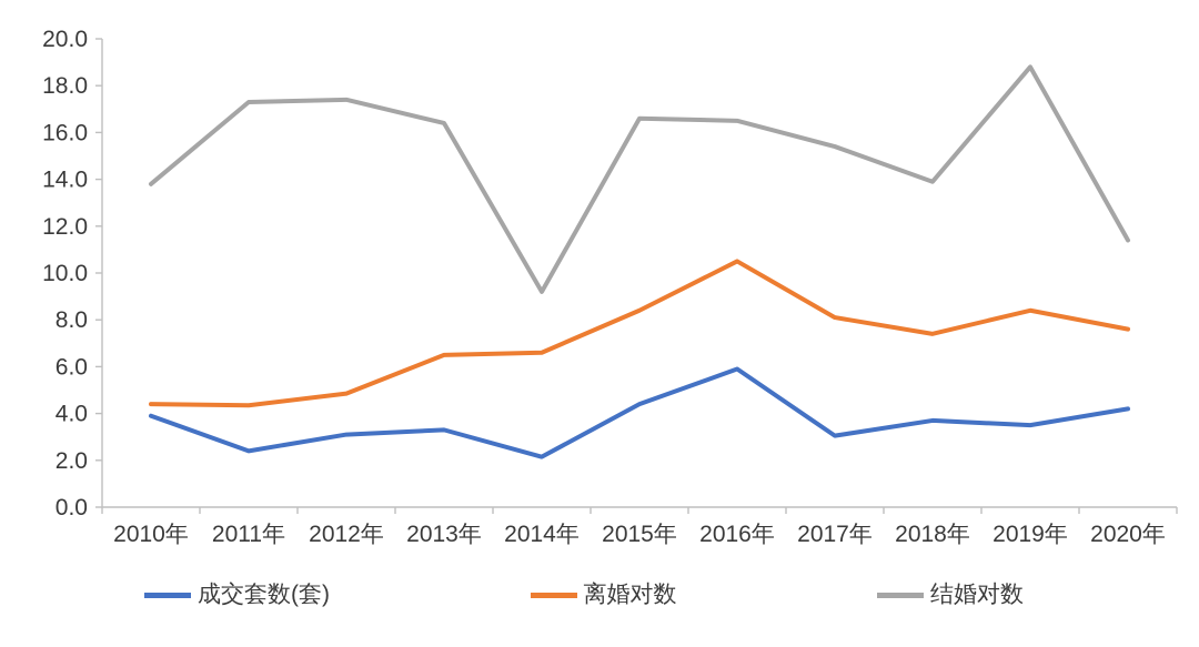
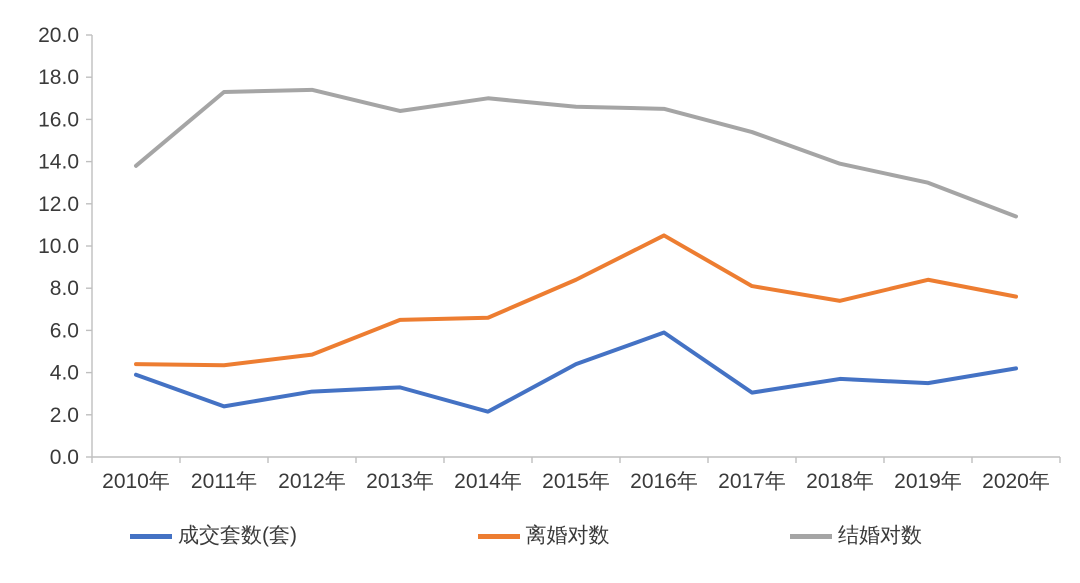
结婚对数/2014年: 9.2 -> 17.0
结婚对数/2019年: 18.8 -> 13.0
